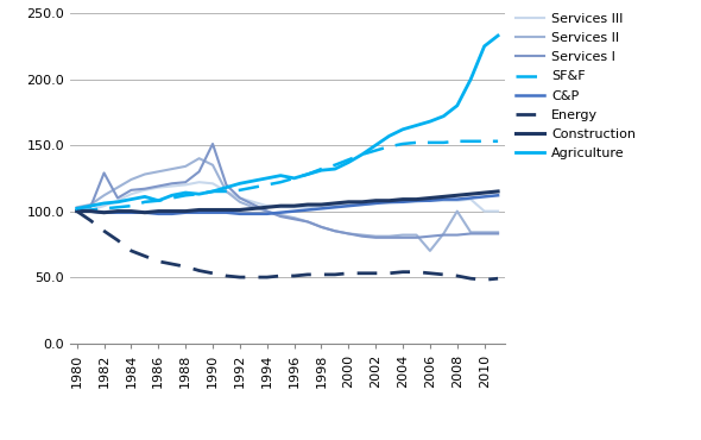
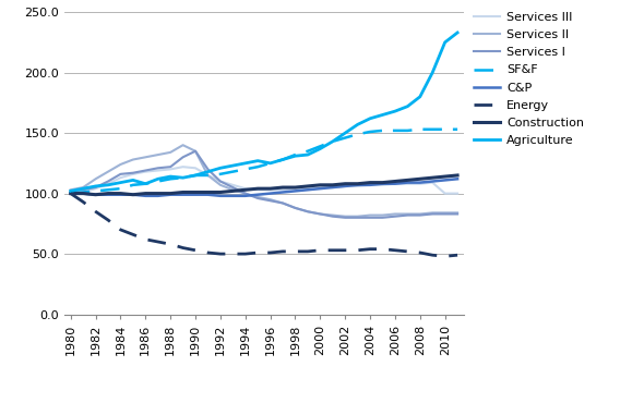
Services I/1982: 129 -> 105
Services I/1990: 151 -> 135
Services II/2006: 70 -> 83
Services II/2008: 100 -> 83
